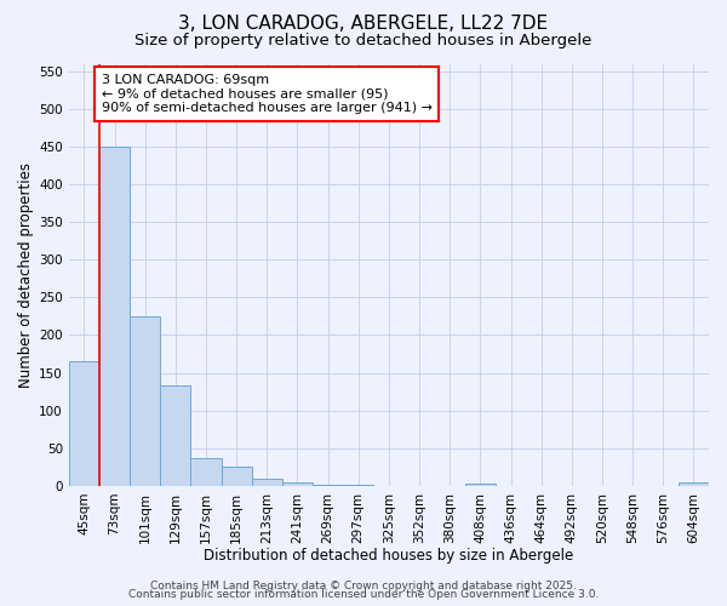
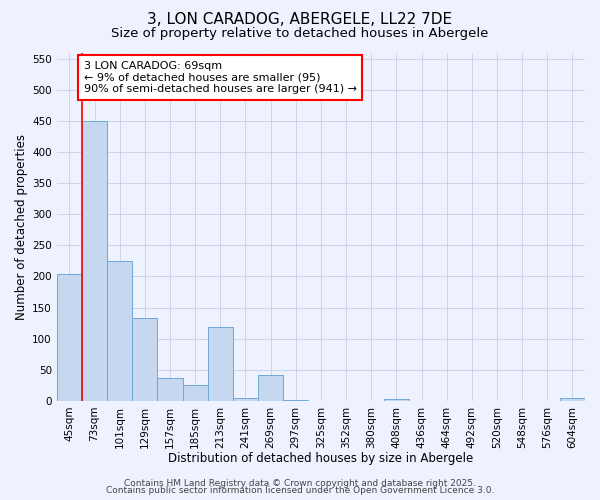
45sqm: 165 -> 204
213sqm: 10 -> 118
269sqm: 2 -> 42
